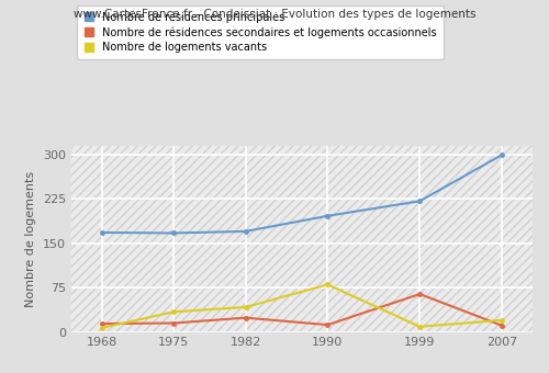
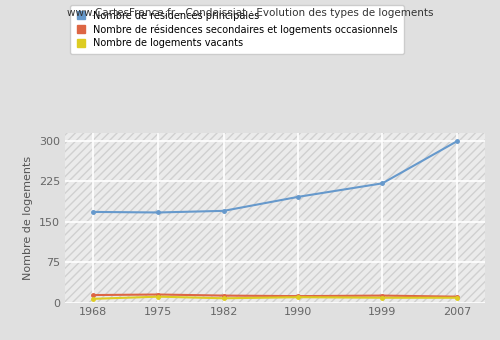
Nombre de logements vacants/1975: 34 -> 11
Nombre de résidences secondaires et logements occasionnels/1982: 24 -> 13
Nombre de logements vacants/1982: 42 -> 8
Nombre de logements vacants/1990: 80 -> 10
Nombre de résidences secondaires et logements occasionnels/1999: 64 -> 13
Nombre de logements vacants/2007: 20 -> 9
